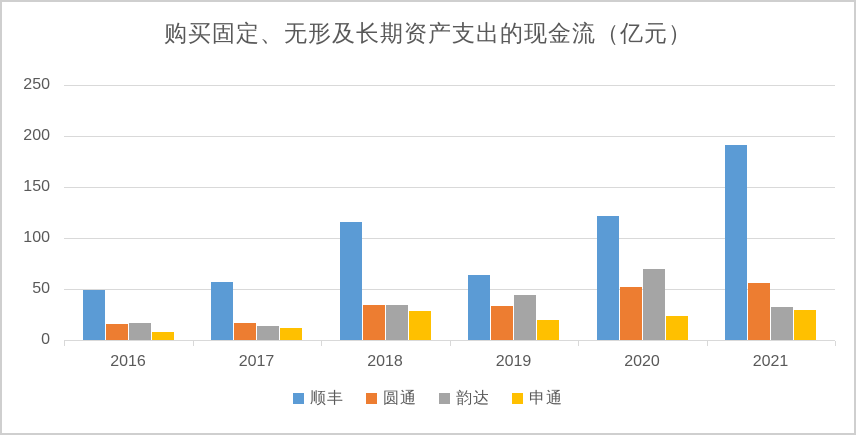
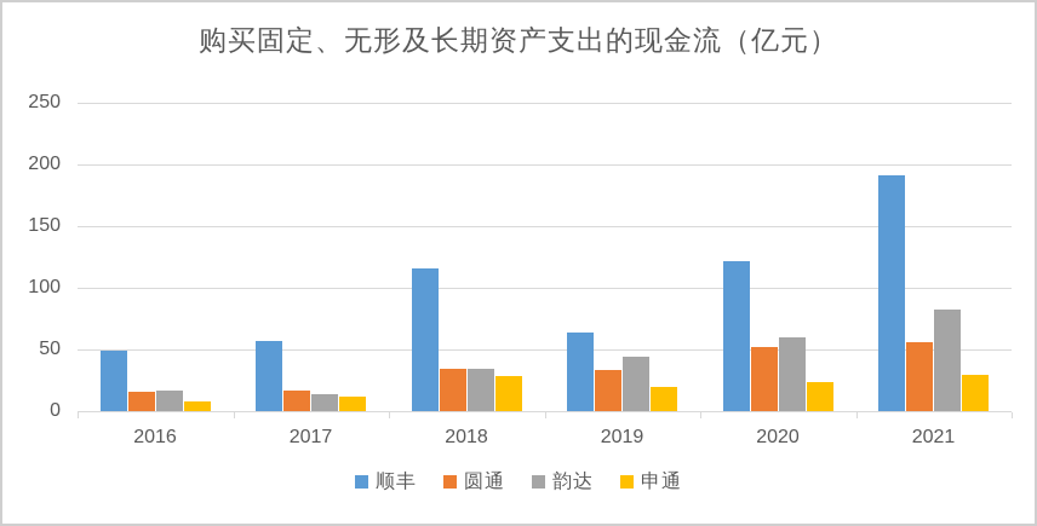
韵达/2020: 70 -> 60
韵达/2021: 32 -> 82
